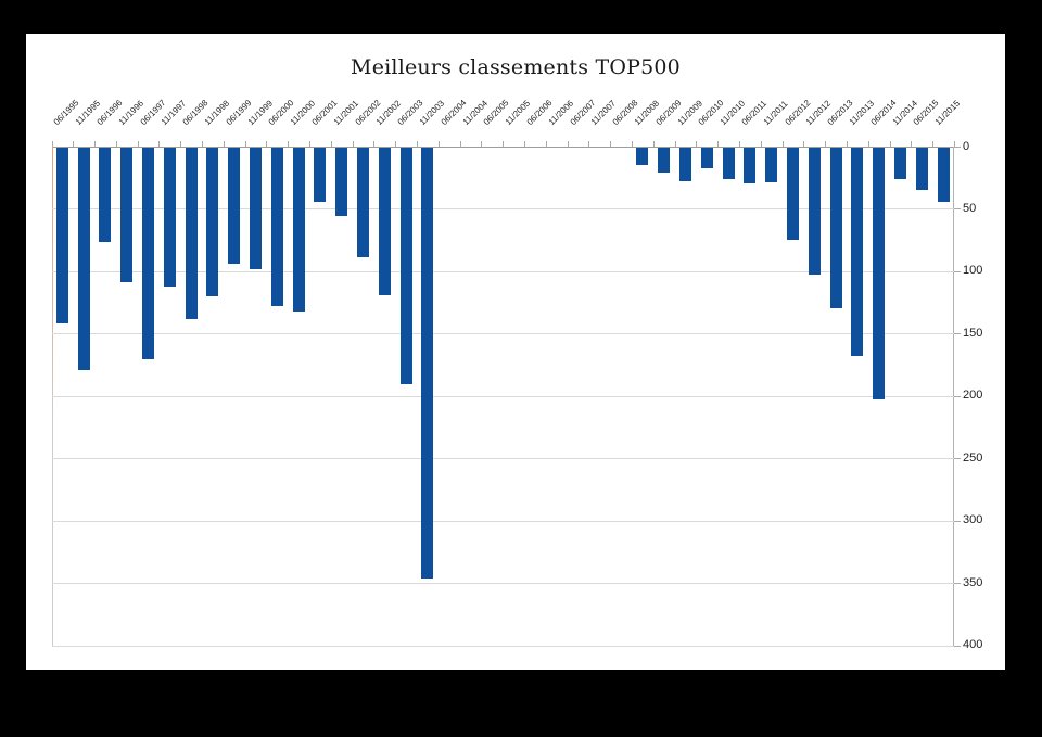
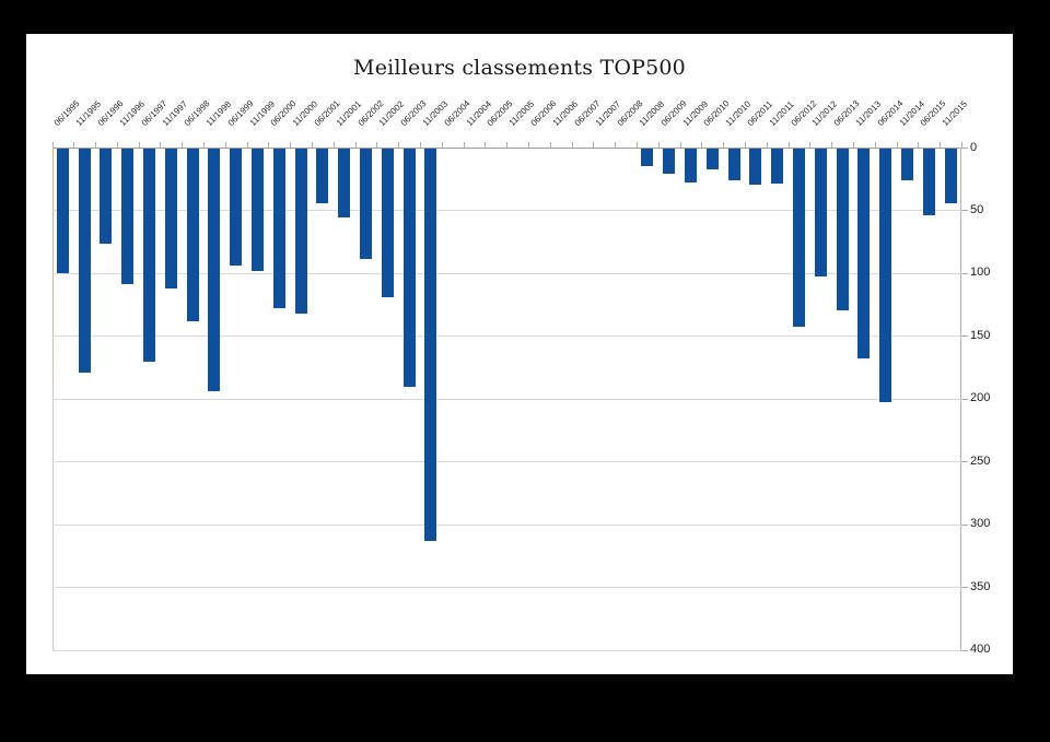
06/1995: 142 -> 100
11/1998: 120 -> 194
11/2003: 346 -> 313
06/2012: 75 -> 143
06/2015: 35 -> 54
